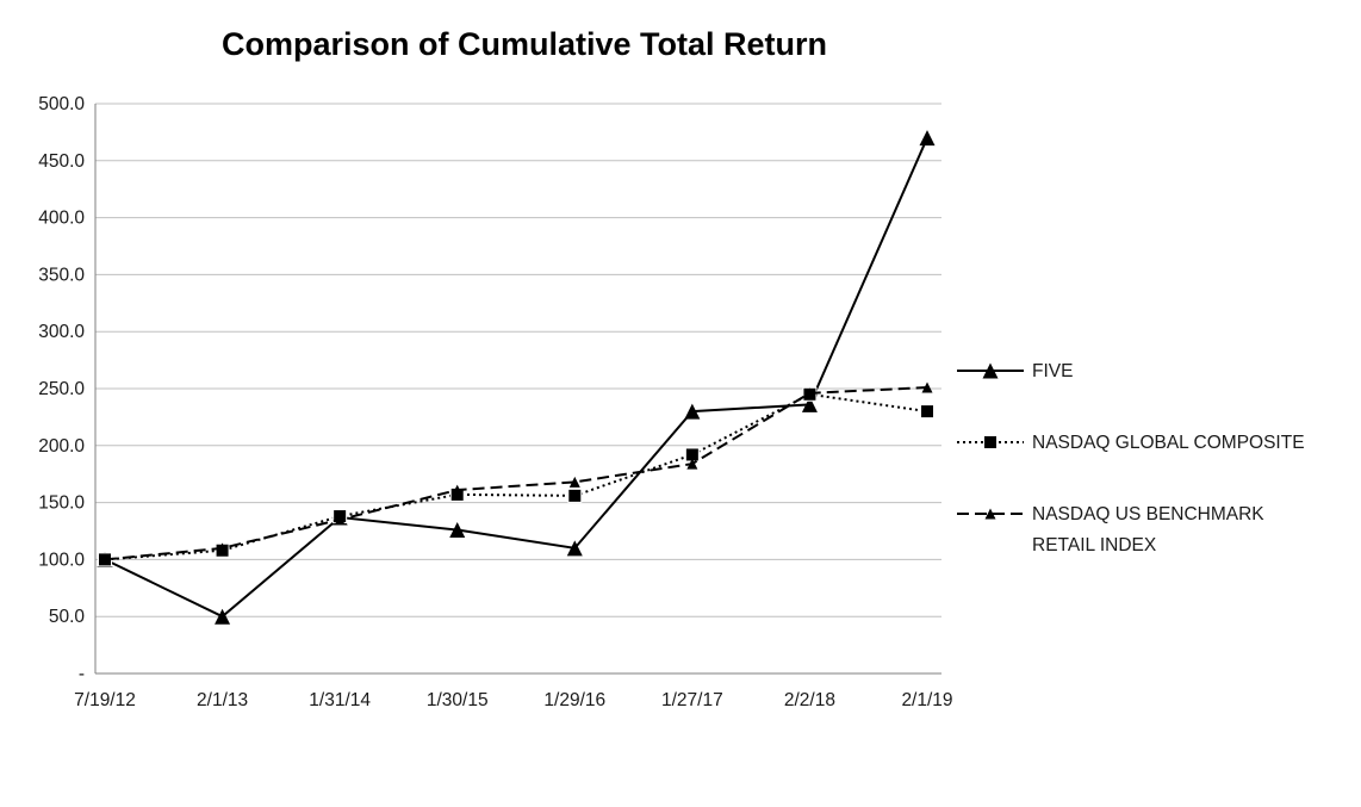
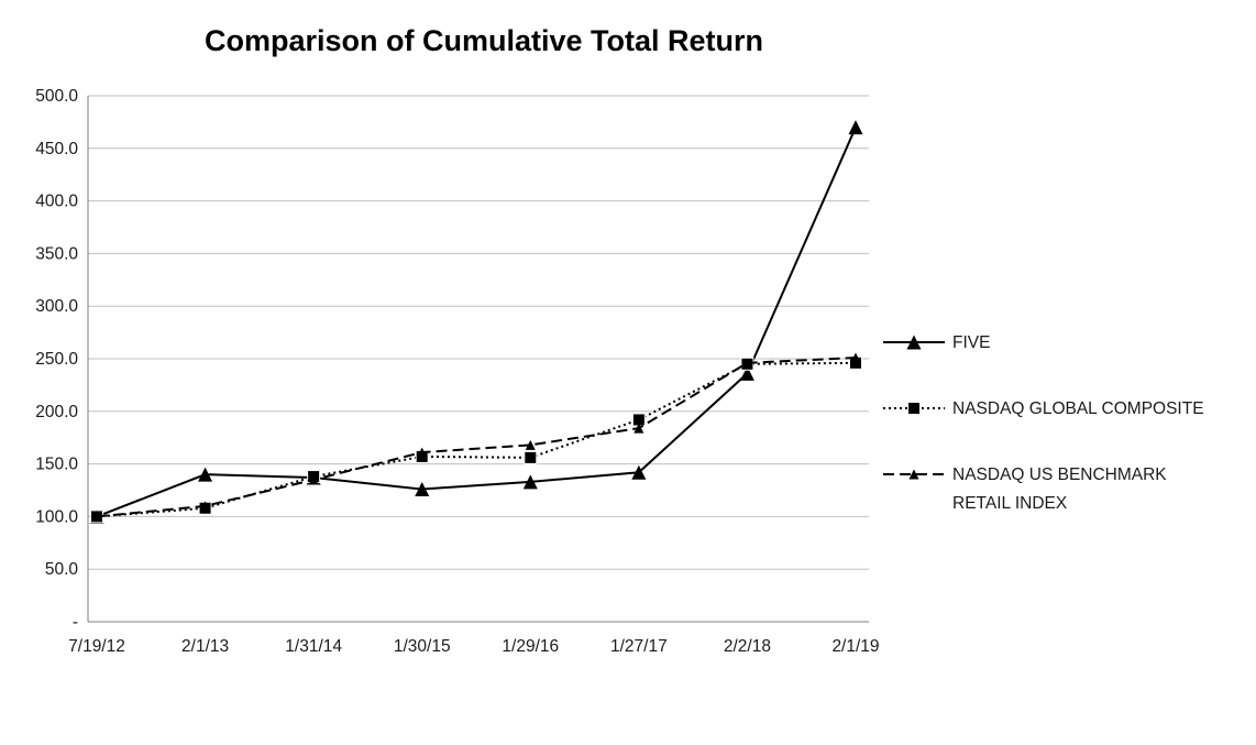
FIVE/2/1/13: 50 -> 140
FIVE/1/29/16: 110 -> 130
FIVE/1/27/17: 230 -> 140
NASDAQ GLOBAL COMPOSITE/2/1/19: 230 -> 250
